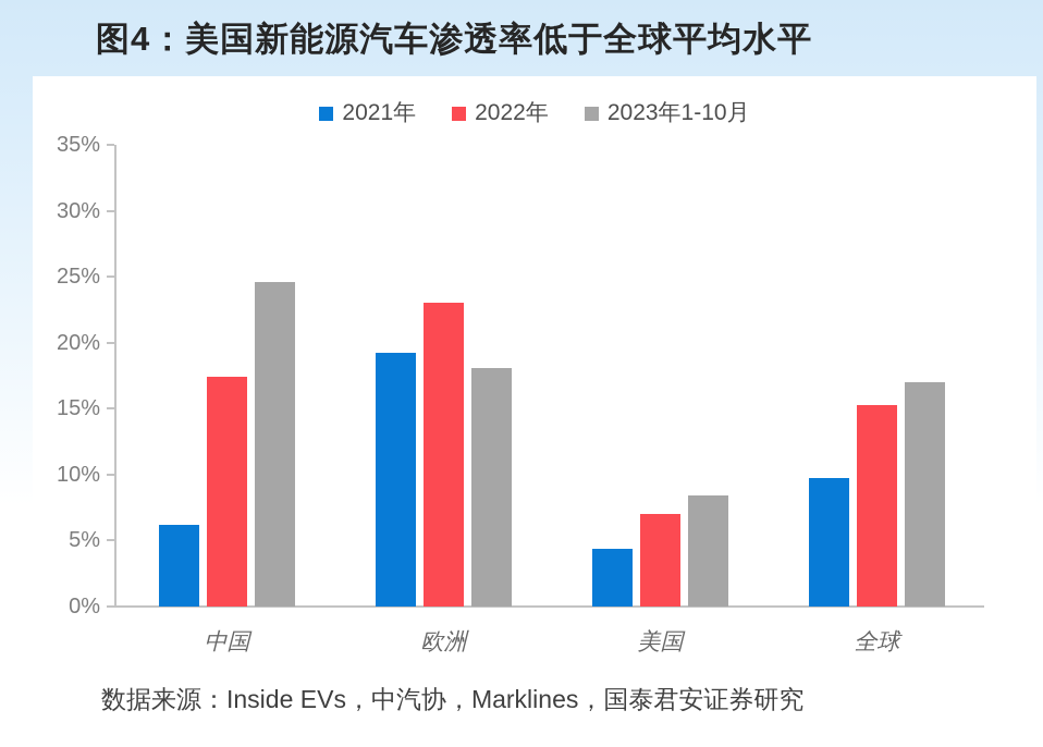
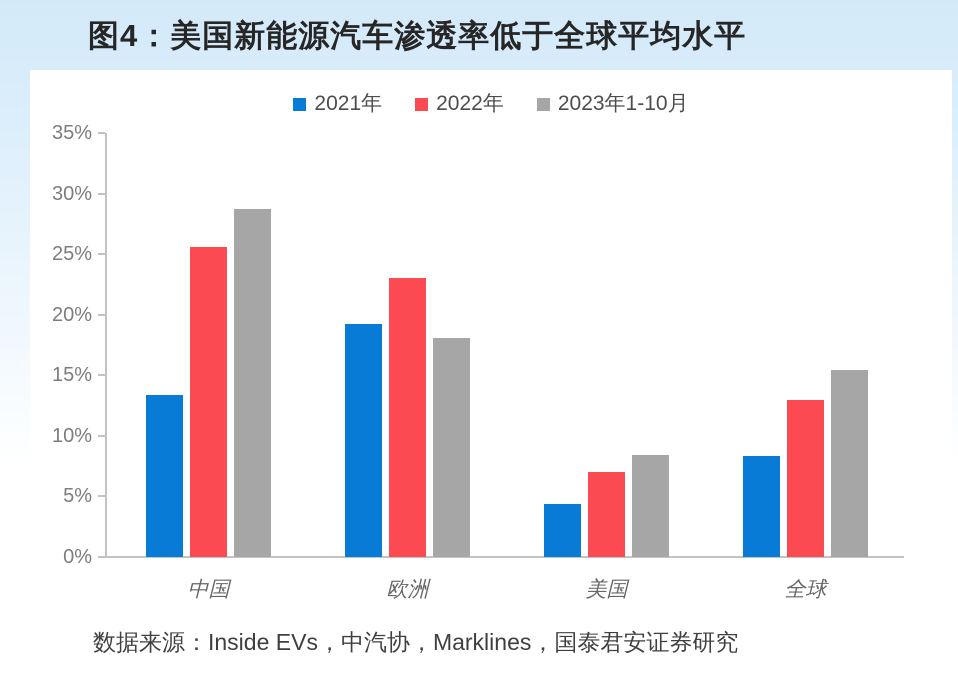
2021年/中国: 6.2% -> 13.4%
2022年/中国: 17.4% -> 25.6%
2023年1-10月/中国: 24.6% -> 28.7%
2021年/全球: 9.7% -> 8.3%
2022年/全球: 15.3% -> 13.0%
2023年1-10月/全球: 17.0% -> 15.4%
